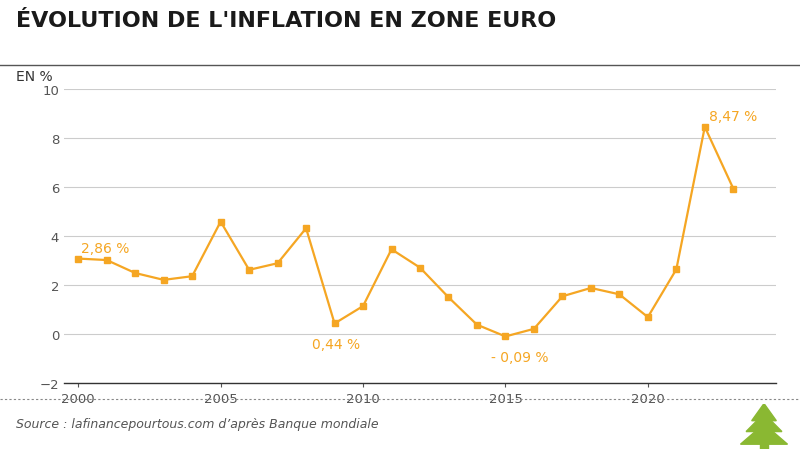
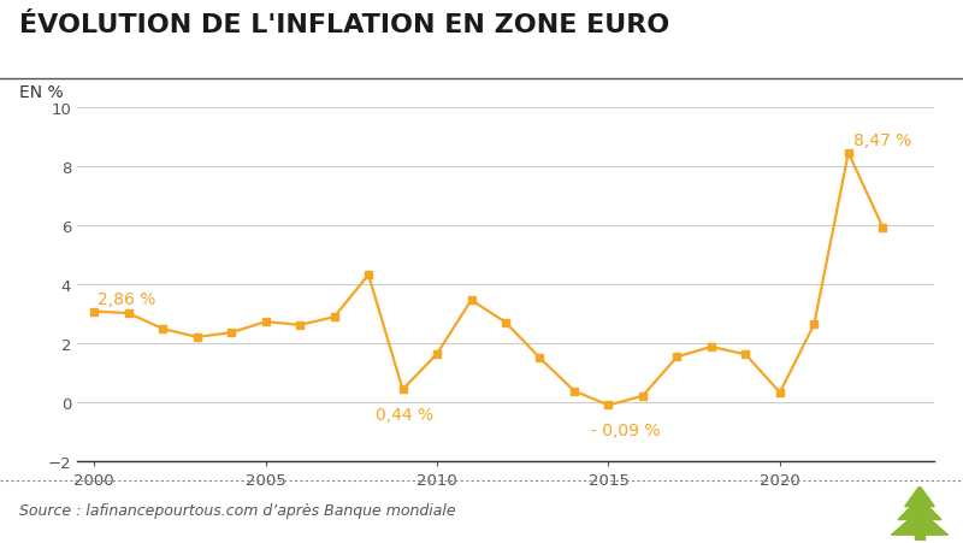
2005: 4.60 -> 2.74
2010: 1.15 -> 1.65
2020: 0.70 -> 0.34
